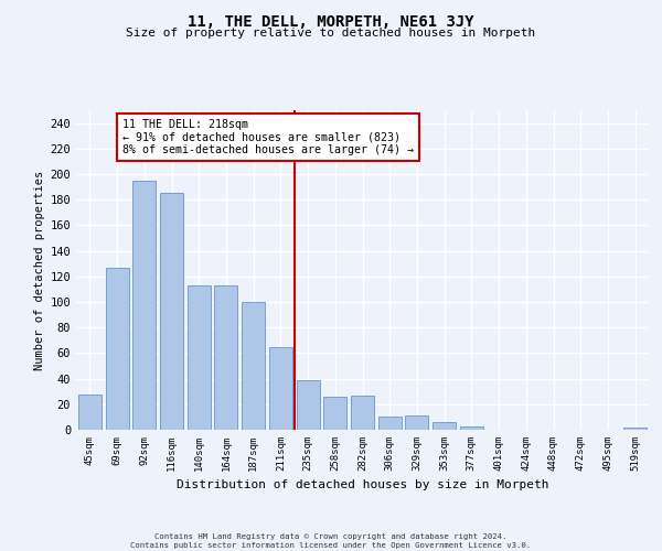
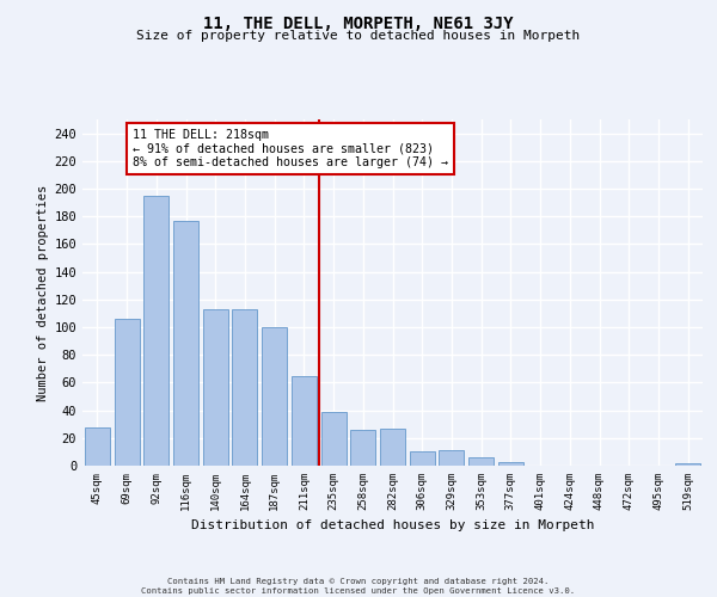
69sqm: 127 -> 106
116sqm: 185 -> 177
